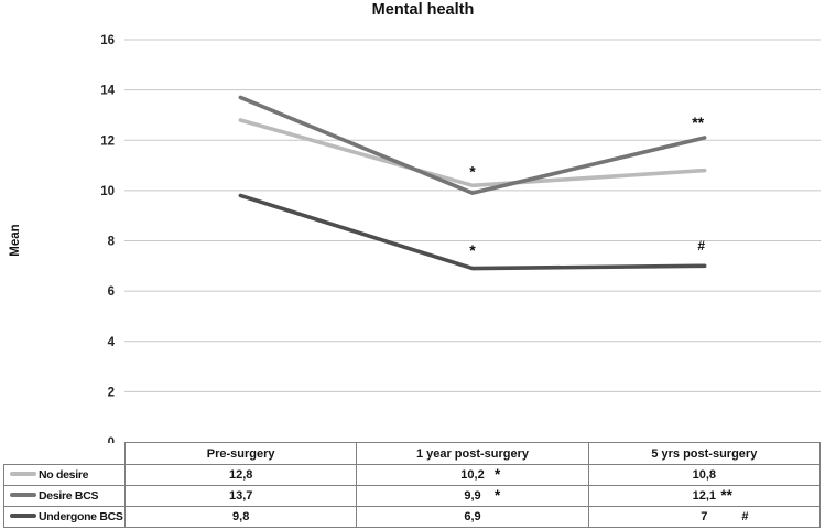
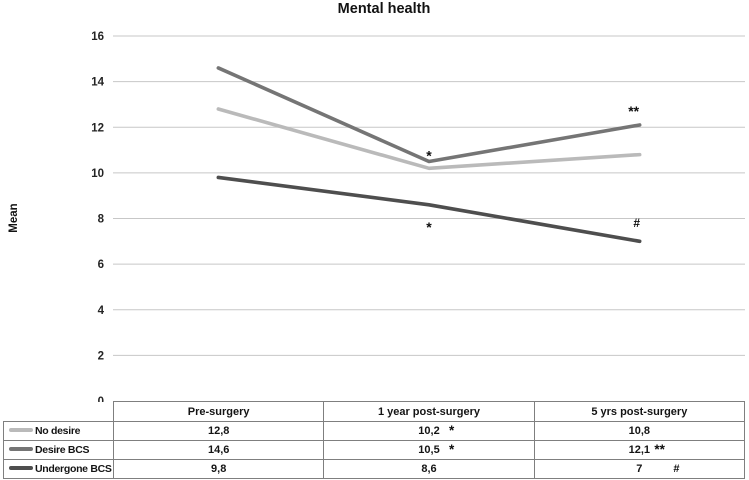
Desire BCS/Pre-surgery: 13,7 -> 14,6
Desire BCS/1 year post-surgery: 9,9 -> 10,5
Undergone BCS/1 year post-surgery: 6,9 -> 8,6
